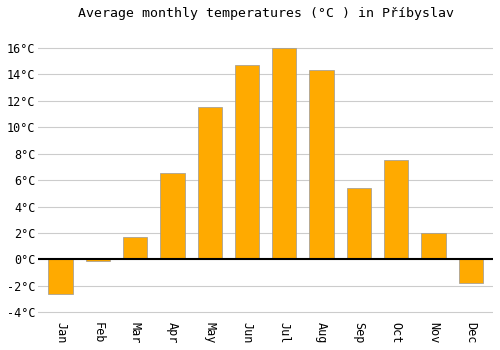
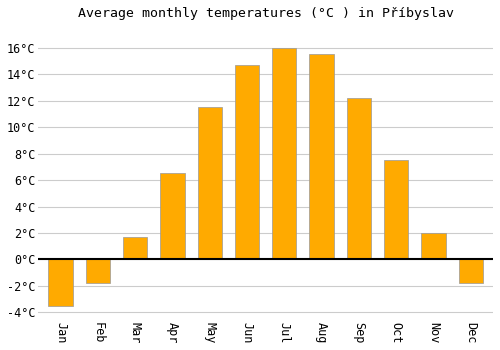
Jan: -2.6°C -> -3.5°C
Feb: -0.1°C -> -1.8°C
Aug: 14.3°C -> 15.5°C
Sep: 5.4°C -> 12.2°C
